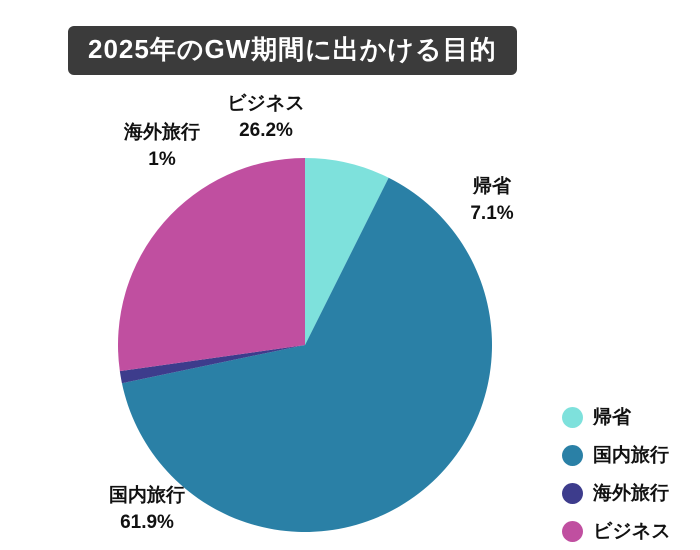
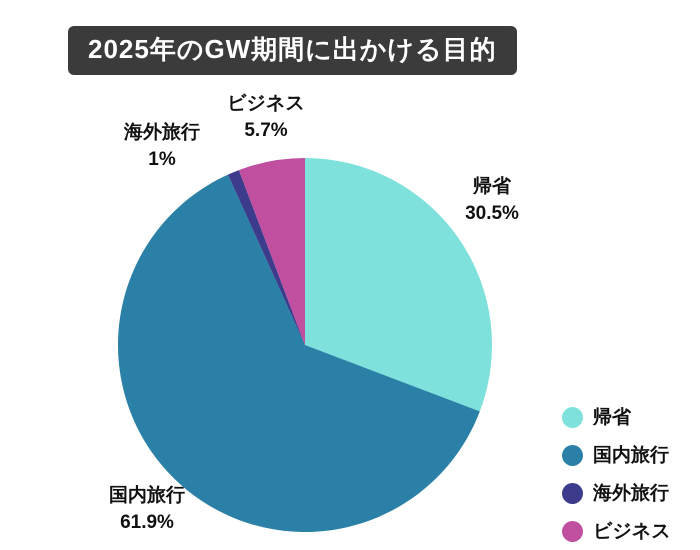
帰省: 7.1% -> 30.5%
ビジネス: 26.2% -> 5.7%
